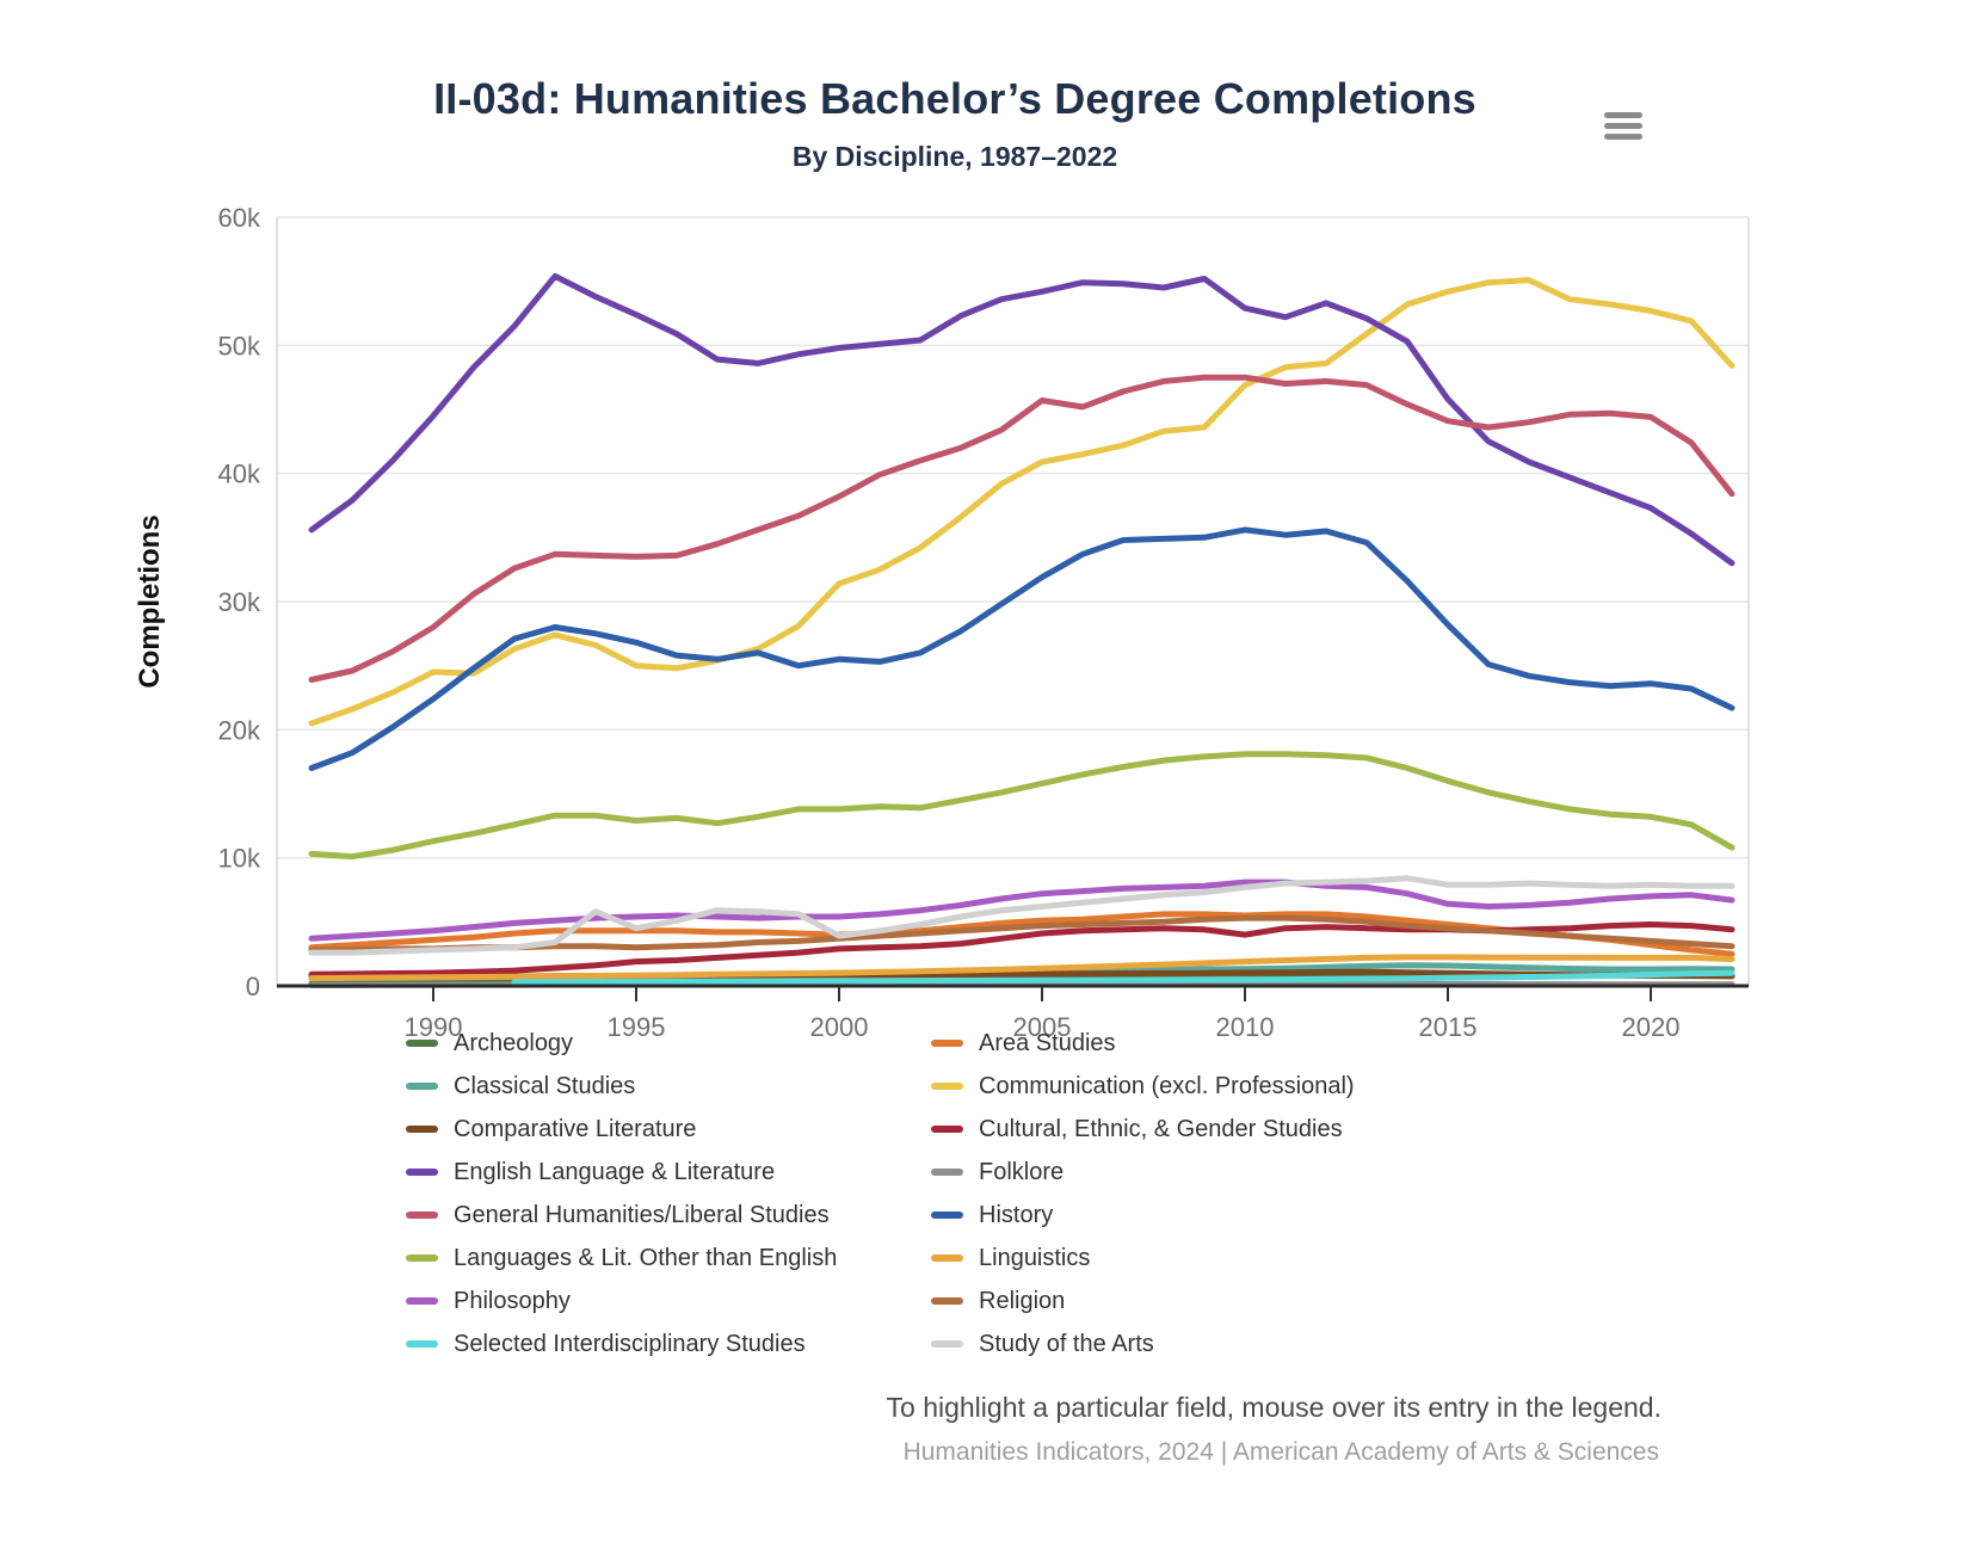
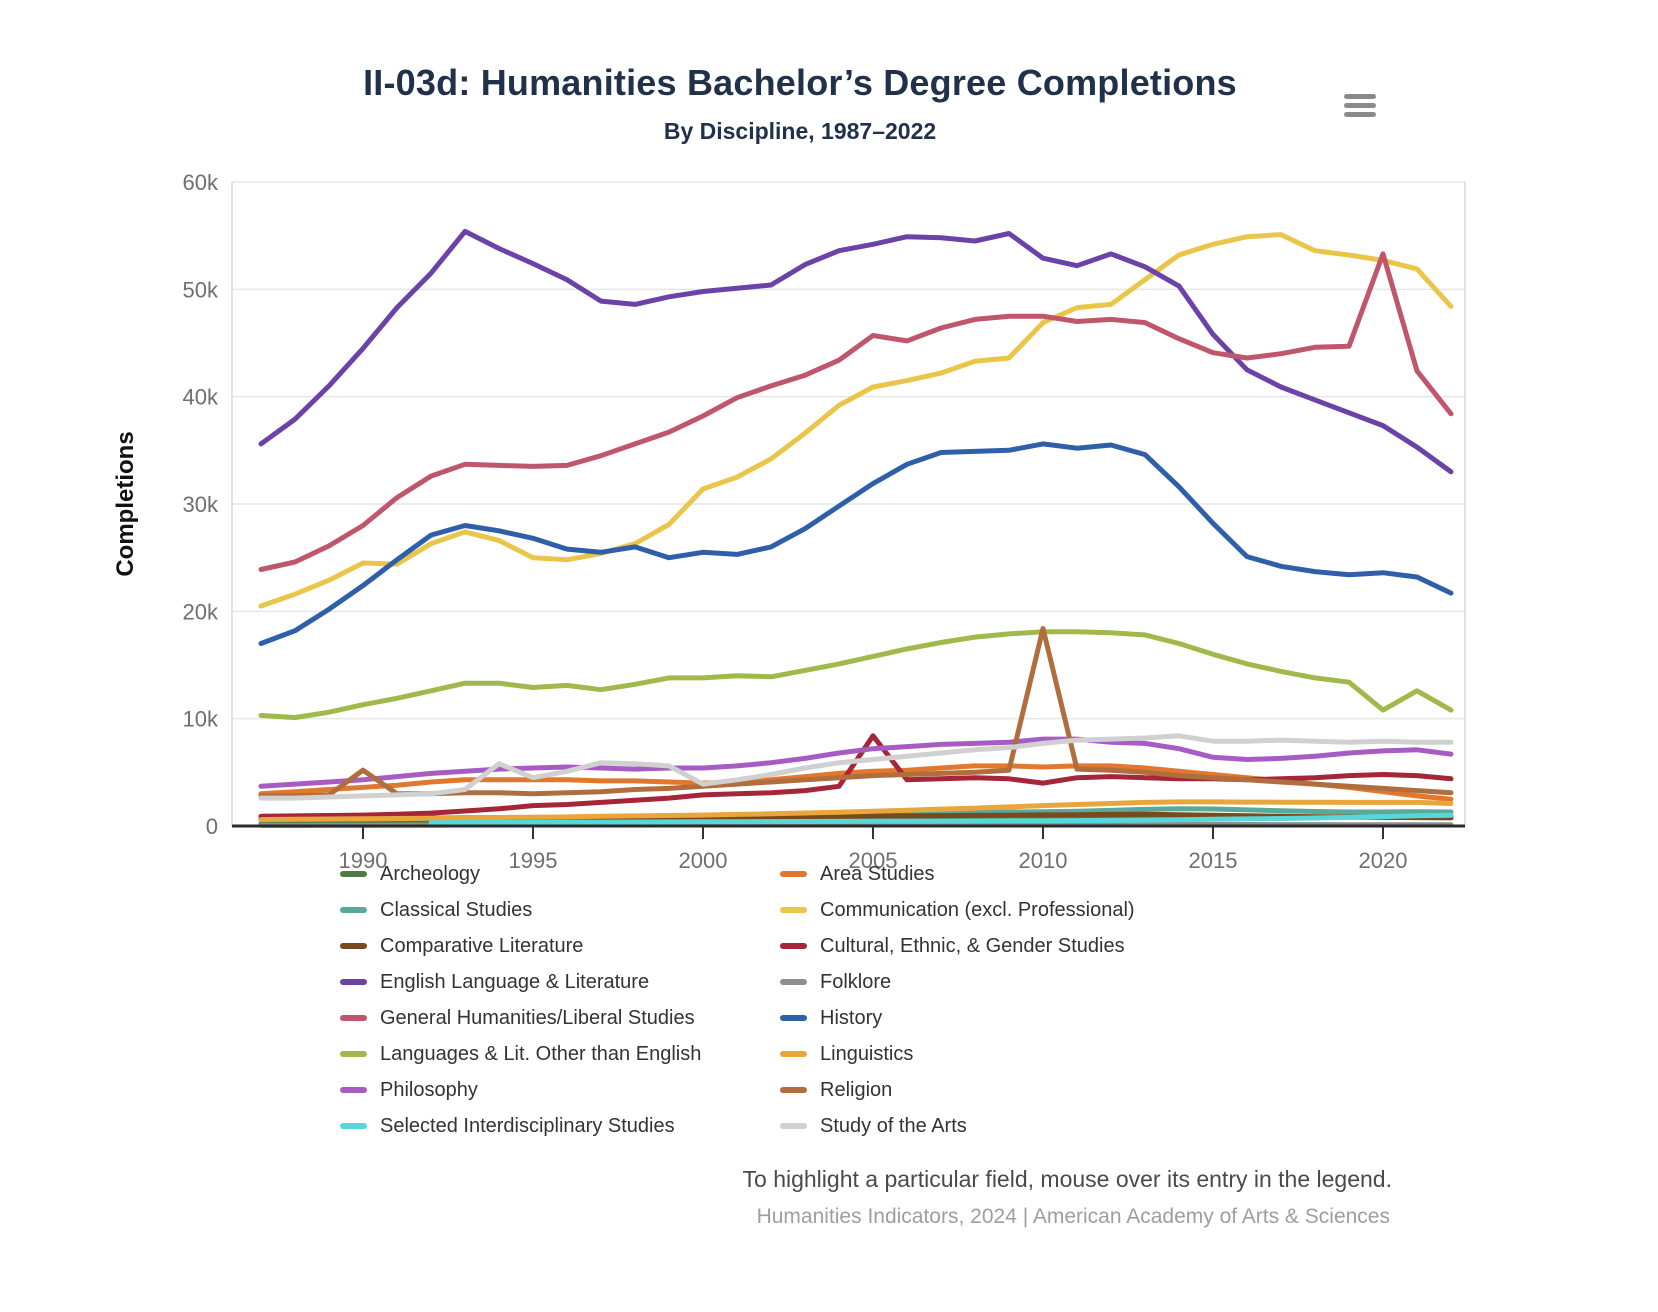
Religion/1990: 2.9k -> 5.2k
Cultural, Ethnic, & Gender Studies/2005: 4.1k -> 8.4k
Religion/2010: 5.3k -> 18.4k
General Humanities/Liberal Studies/2020: 44.4k -> 53.3k
Languages & Lit. Other than English/2020: 13.2k -> 10.8k
